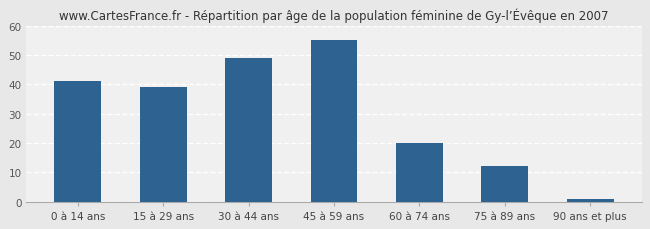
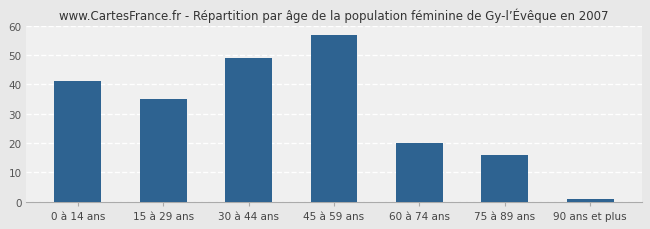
15 à 29 ans: 39 -> 35
45 à 59 ans: 55 -> 57
75 à 89 ans: 12 -> 16
